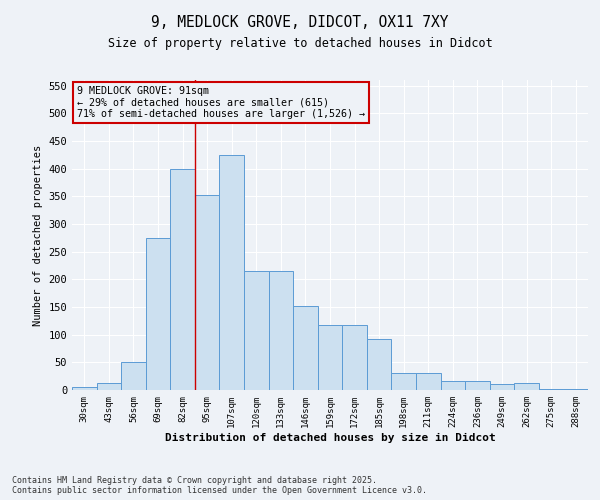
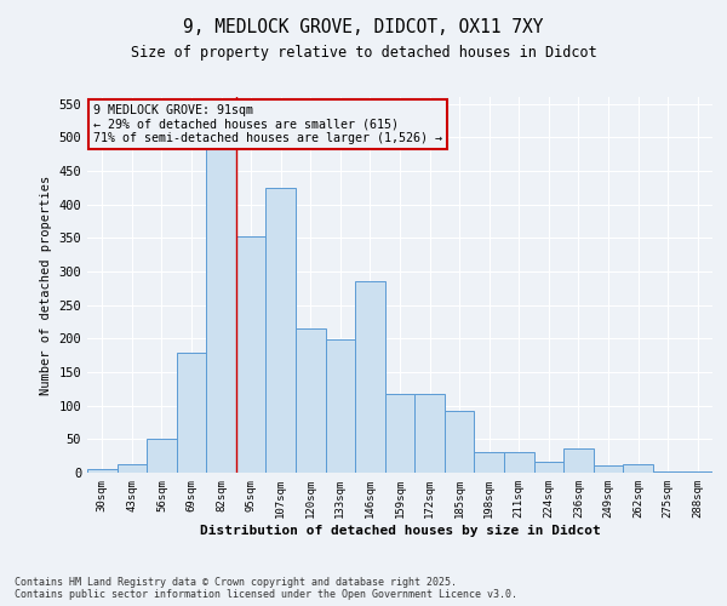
69sqm: 275 -> 178
82sqm: 400 -> 484
133sqm: 215 -> 198
146sqm: 152 -> 286
236sqm: 17 -> 36
